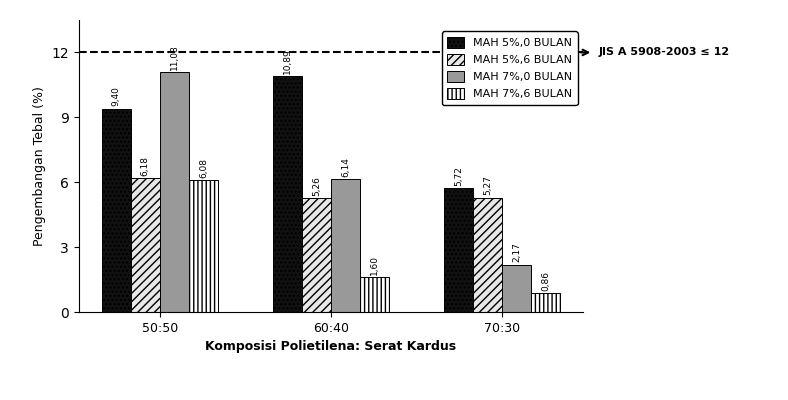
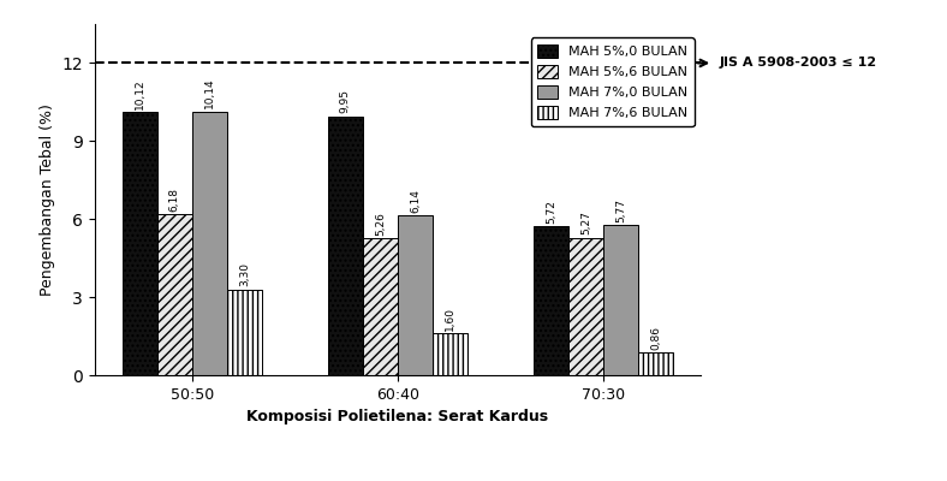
MAH 5%,0 BULAN/50:50: 9,40 -> 10,12
MAH 7%,0 BULAN/50:50: 11,08 -> 10,14
MAH 7%,6 BULAN/50:50: 6,08 -> 3,30
MAH 5%,0 BULAN/60:40: 10,89 -> 9,95
MAH 7%,0 BULAN/70:30: 2,17 -> 5,77
